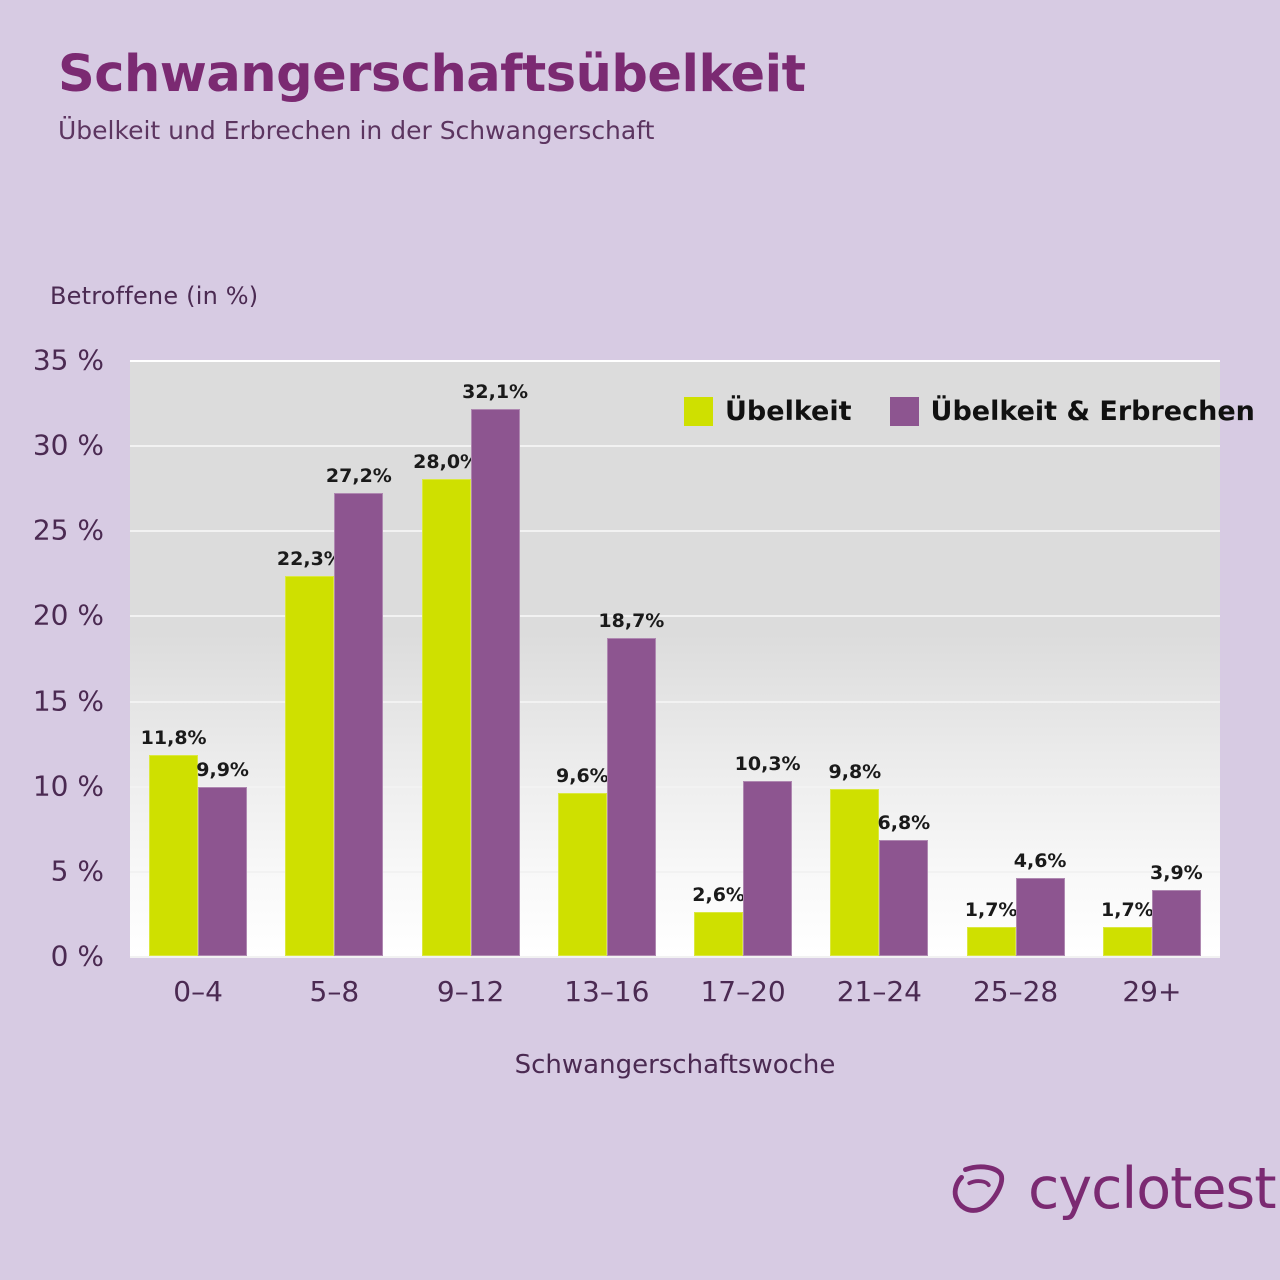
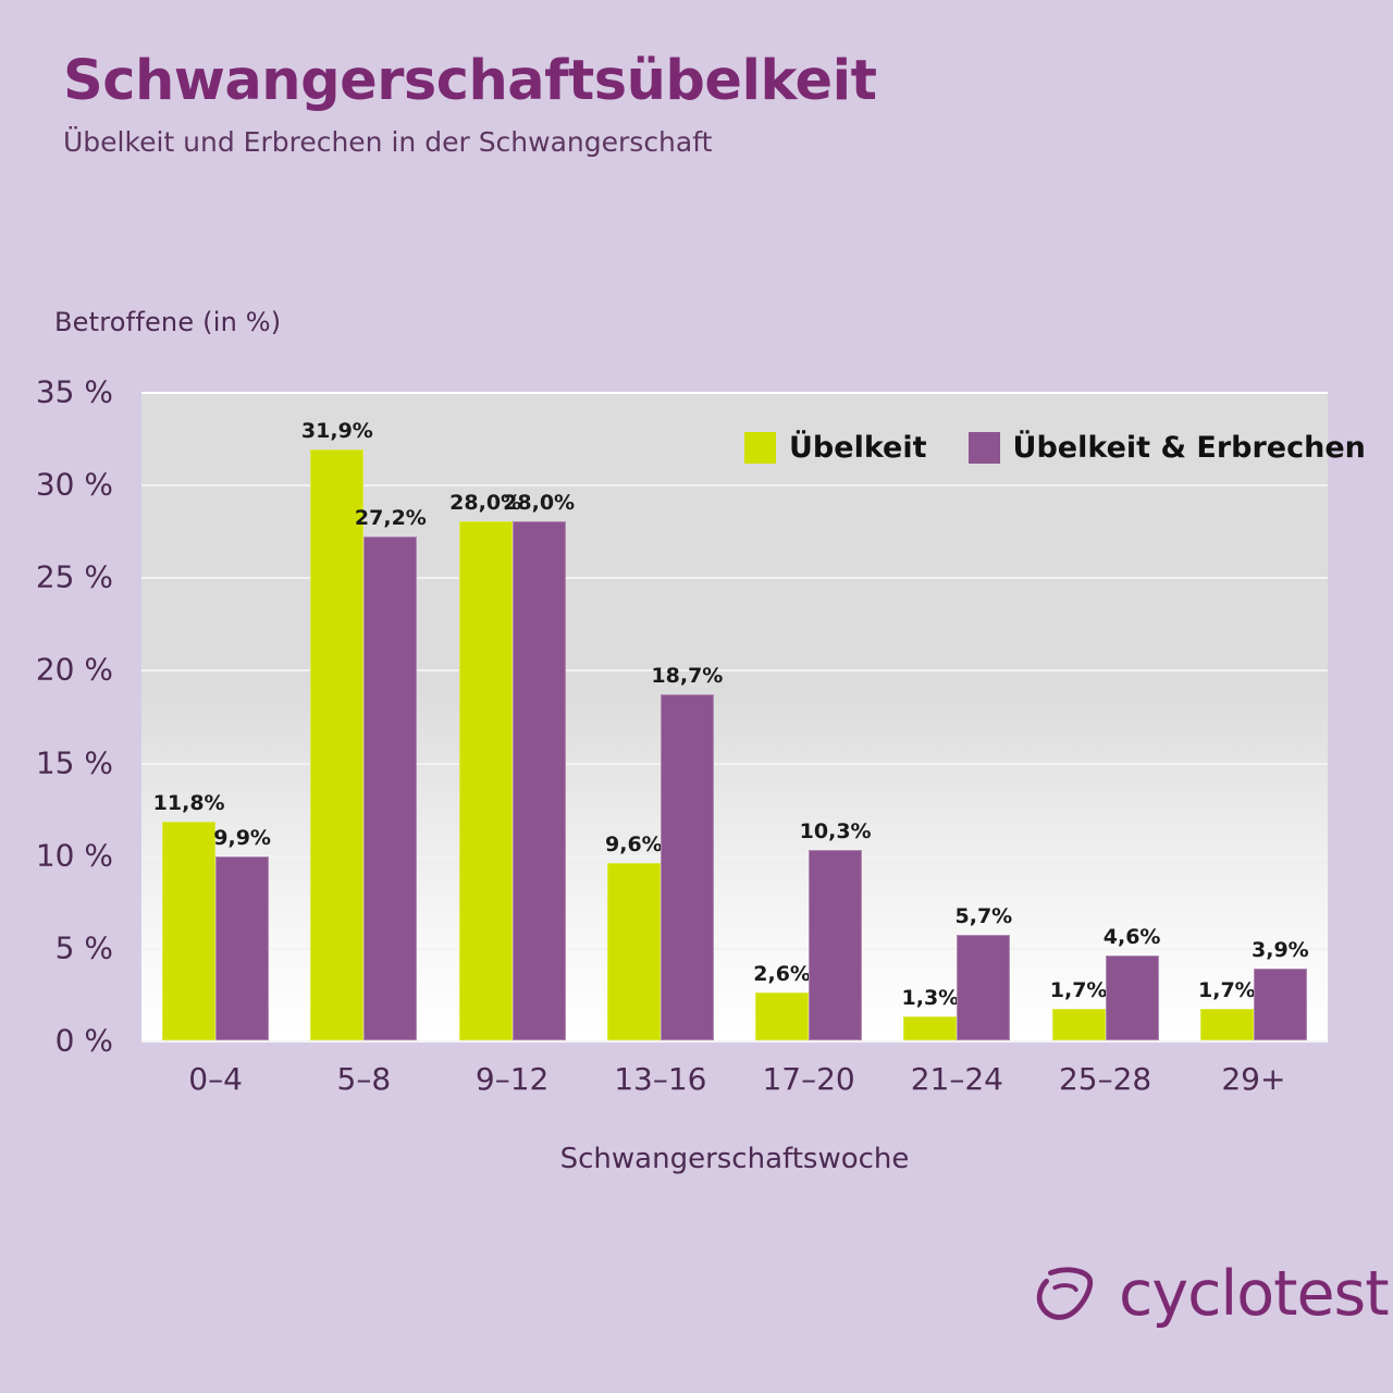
Übelkeit/5–8: 22,3% -> 31,9%
Übelkeit & Erbrechen/9–12: 32,1% -> 28,0%
Übelkeit/21–24: 9,8% -> 1,3%
Übelkeit & Erbrechen/21–24: 6,8% -> 5,7%
